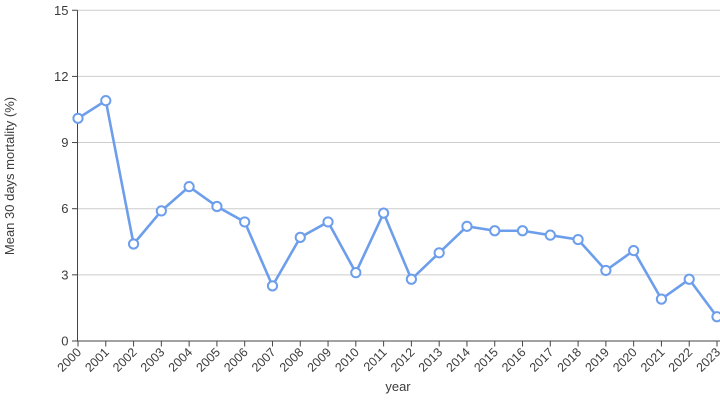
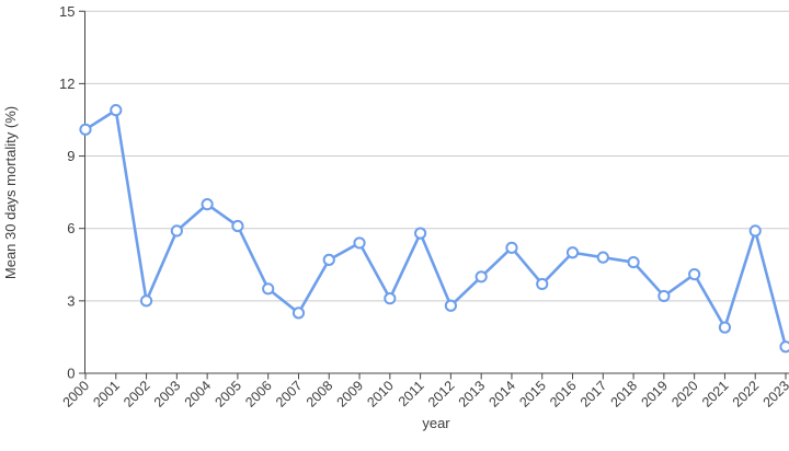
2002: 4.4 -> 3.0
2006: 5.4 -> 3.5
2015: 5.0 -> 3.7
2022: 2.8 -> 5.9
